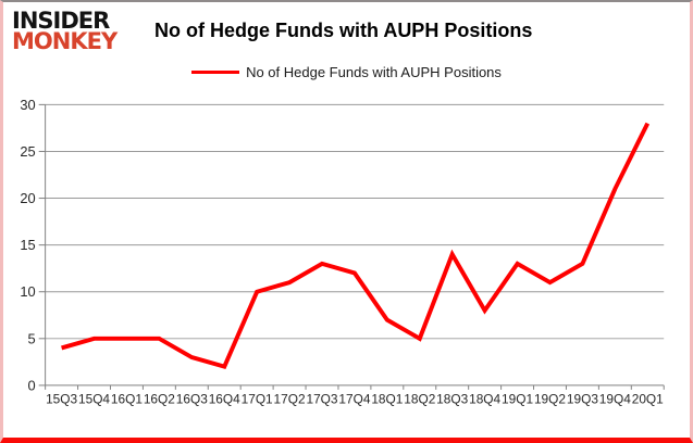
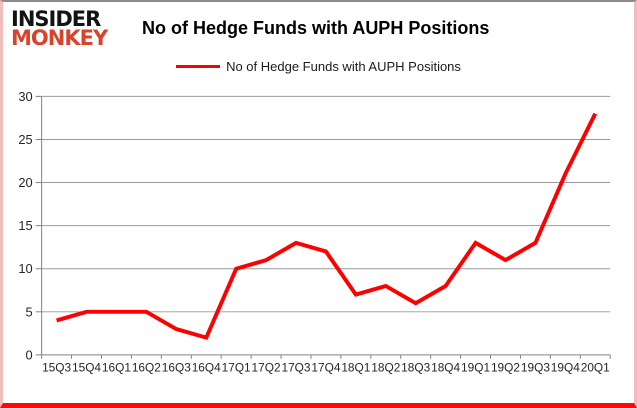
18Q2: 5 -> 8
18Q3: 14 -> 6
